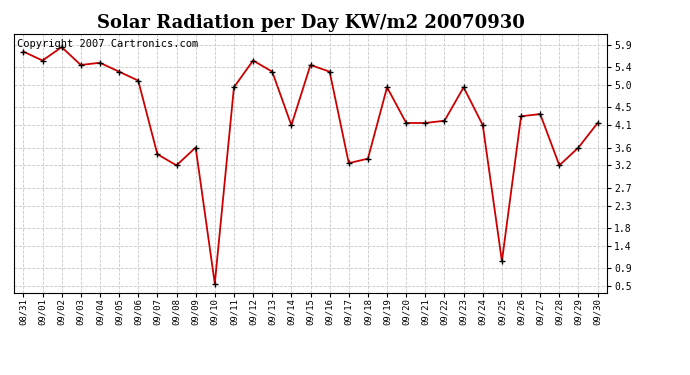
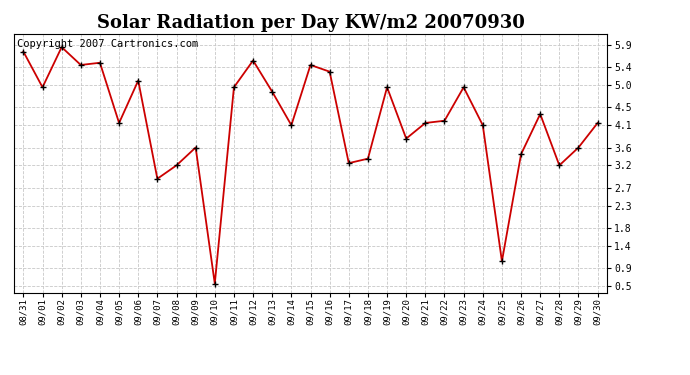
09/01: 5.55 -> 4.95
09/05: 5.30 -> 4.15
09/07: 3.45 -> 2.90
09/13: 5.30 -> 4.85
09/20: 4.15 -> 3.80
09/26: 4.30 -> 3.45
